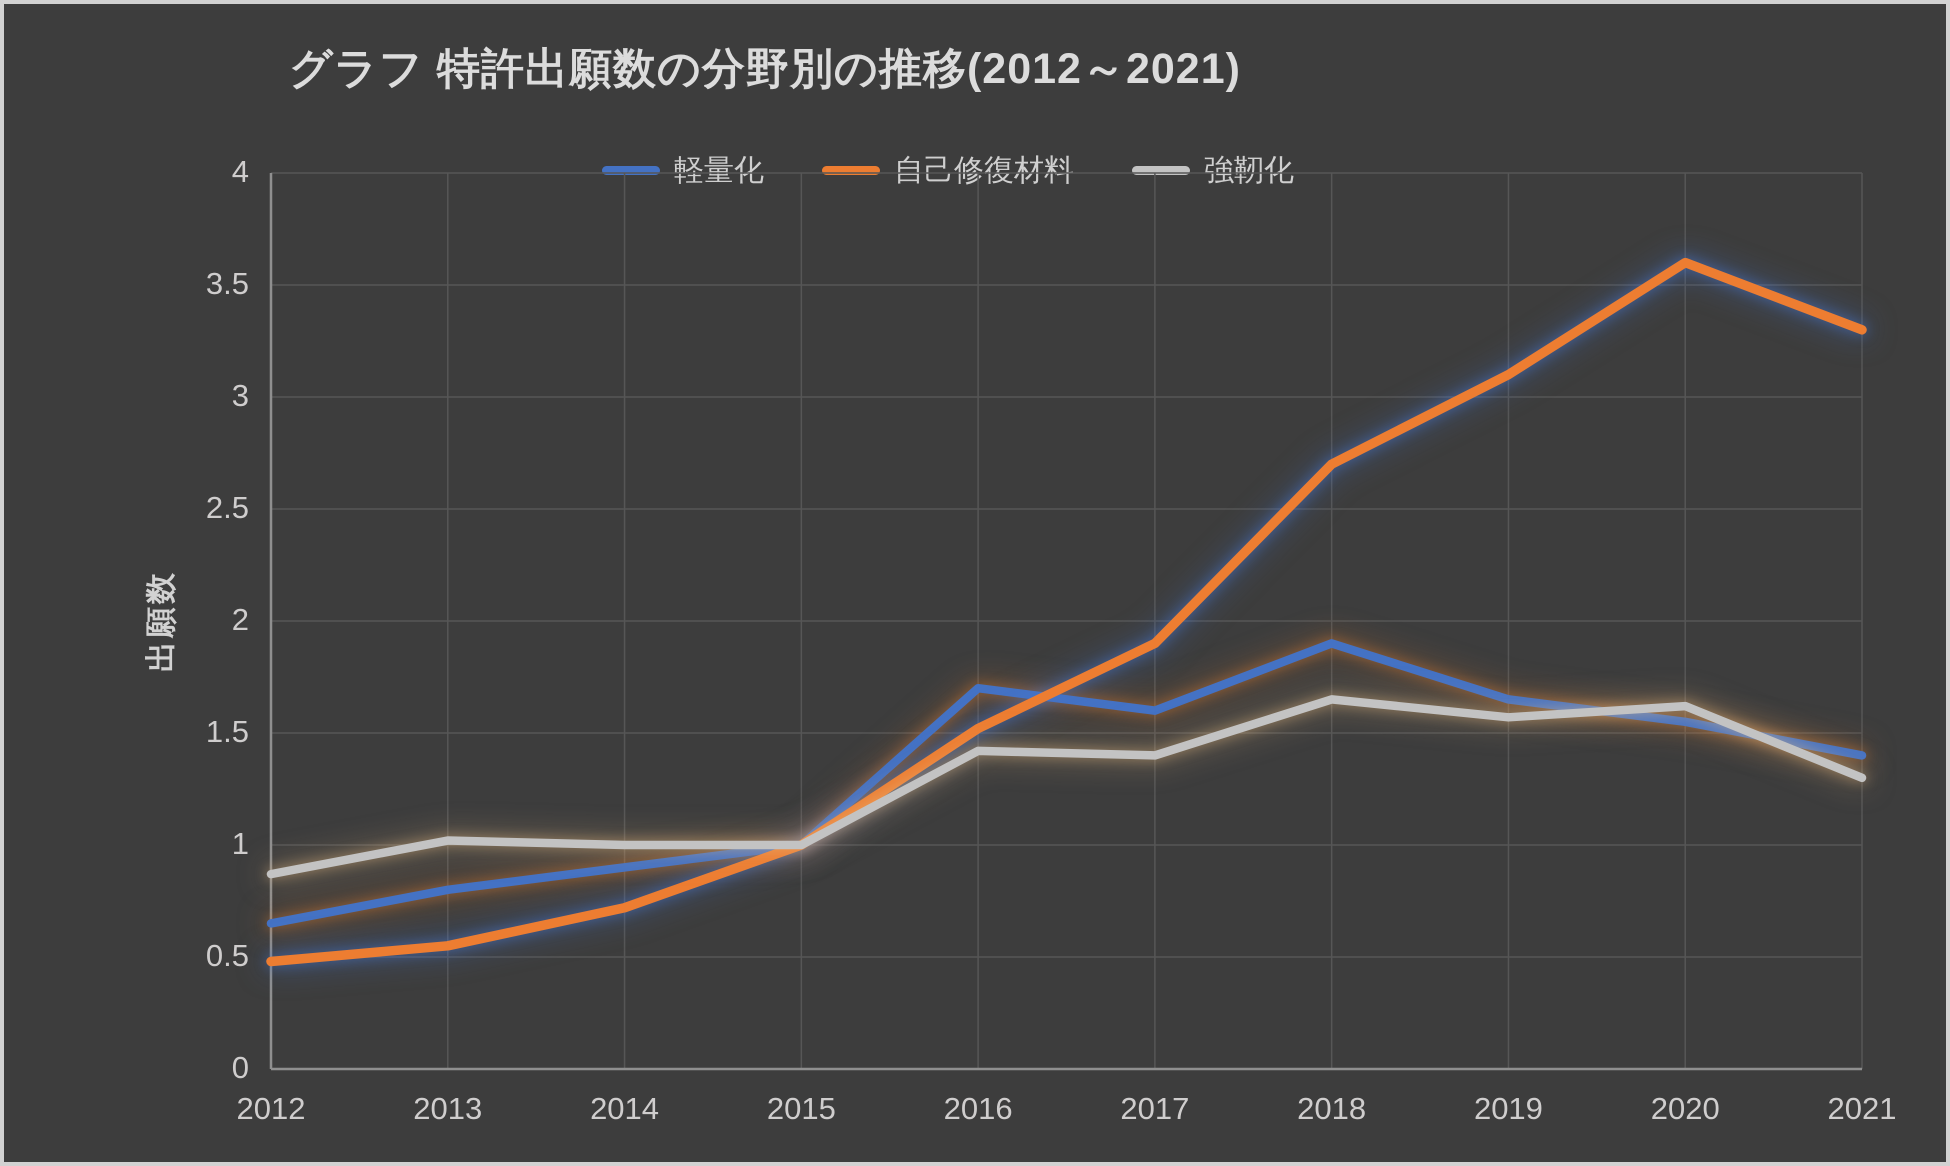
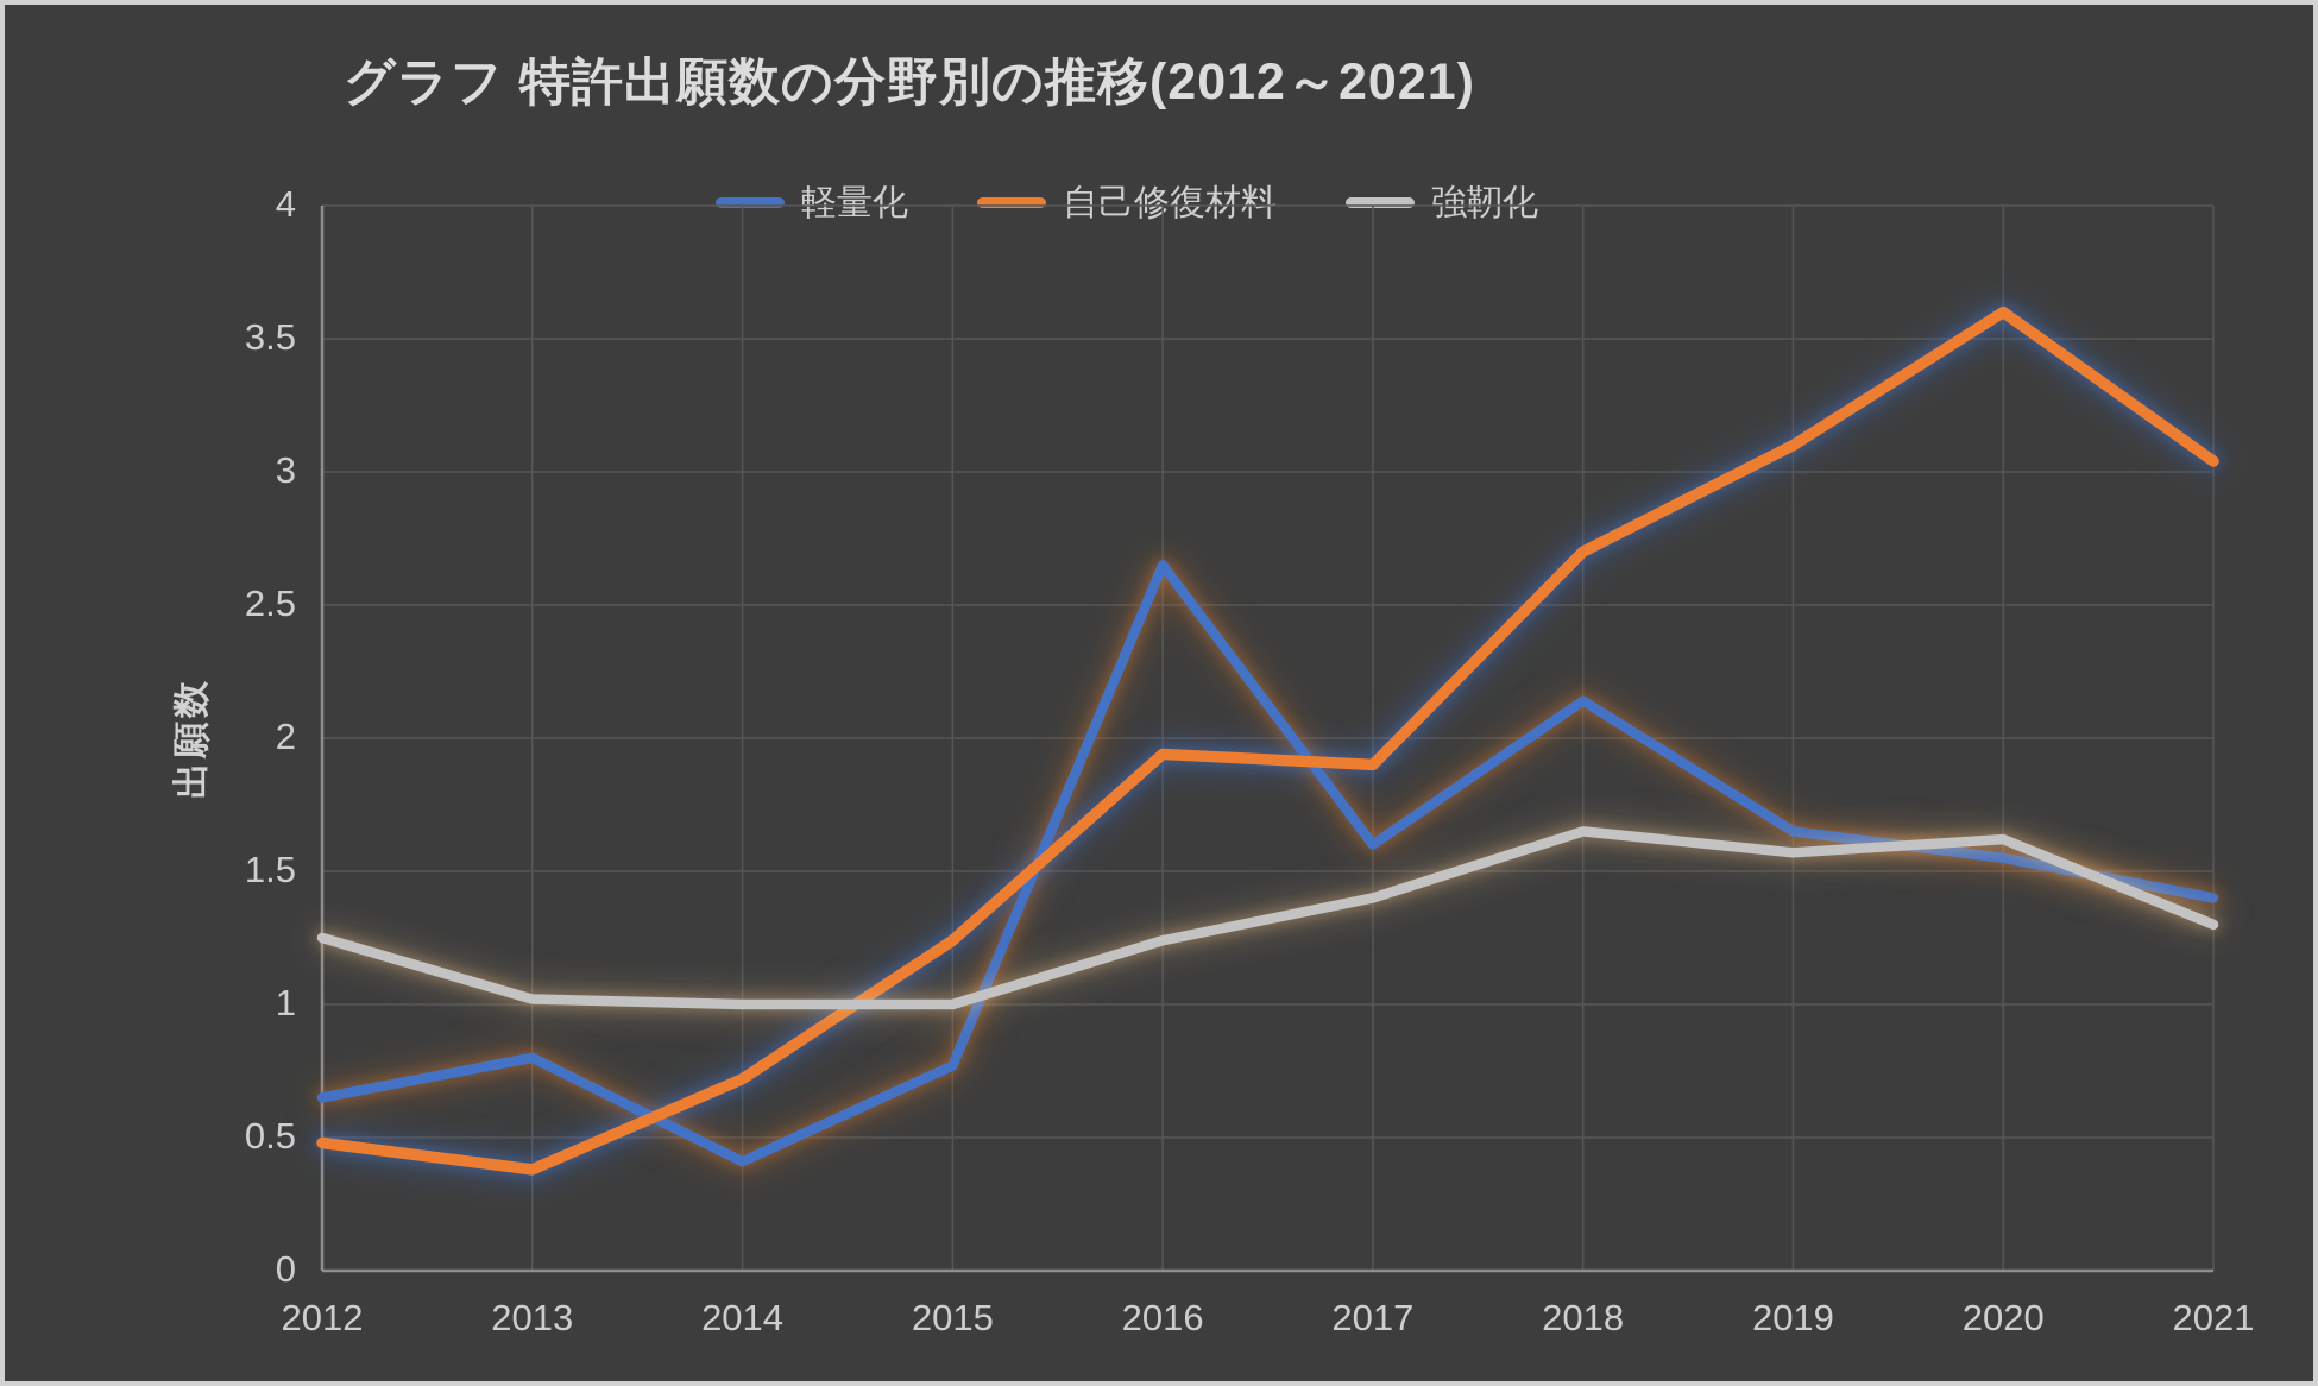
強靭化/2012: 0.87 -> 1.25
自己修復材料/2013: 0.55 -> 0.38
軽量化/2014: 0.90 -> 0.41
軽量化/2015: 1.00 -> 0.77
自己修復材料/2015: 1.00 -> 1.24
軽量化/2016: 1.70 -> 2.65
自己修復材料/2016: 1.52 -> 1.94
強靭化/2016: 1.42 -> 1.24
軽量化/2018: 1.90 -> 2.14
自己修復材料/2021: 3.30 -> 3.04
